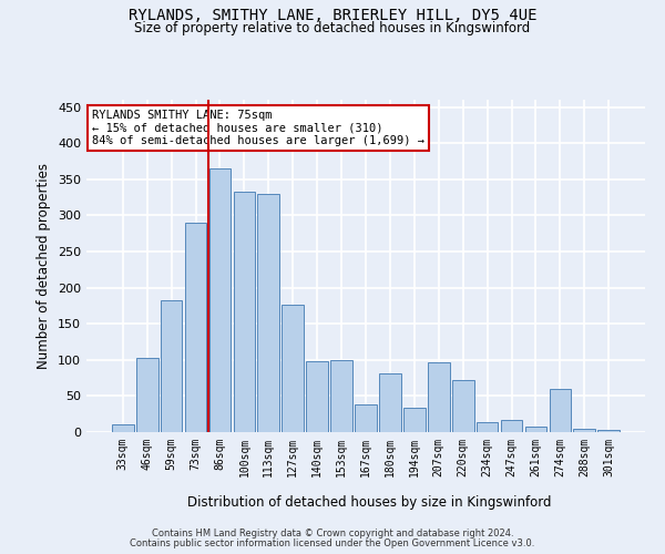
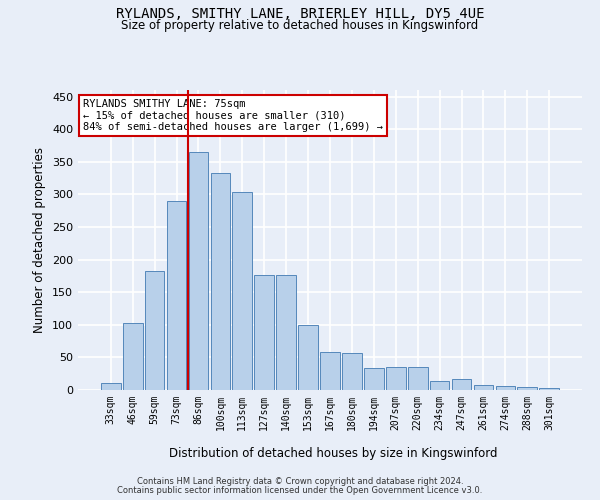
113sqm: 330 -> 303
140sqm: 98 -> 176
167sqm: 38 -> 58
180sqm: 82 -> 57
207sqm: 96 -> 35
220sqm: 72 -> 36
274sqm: 60 -> 6
